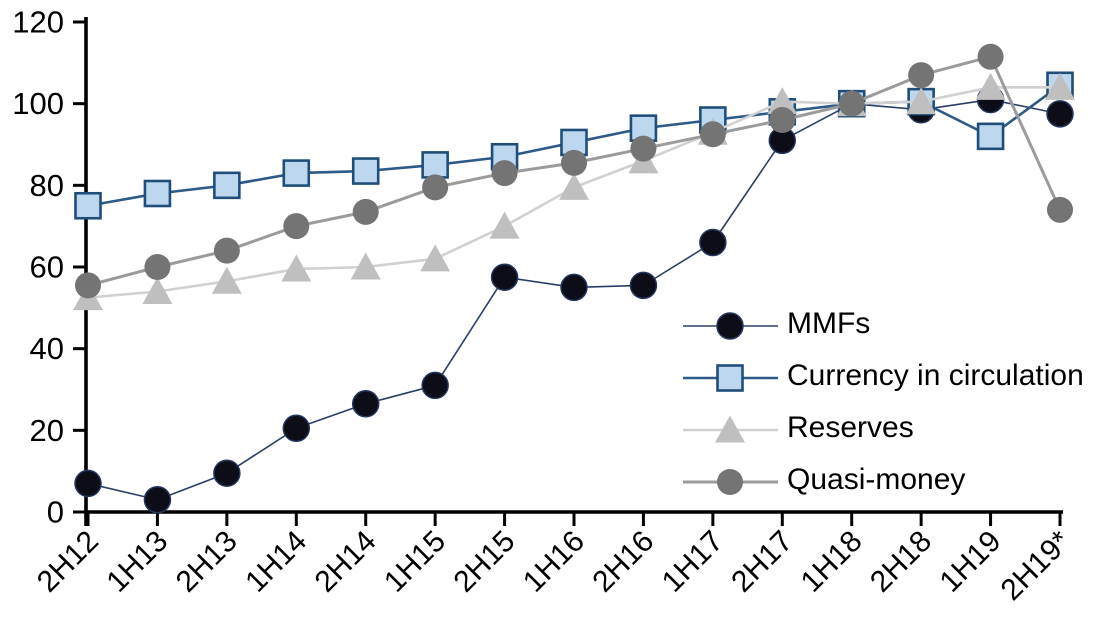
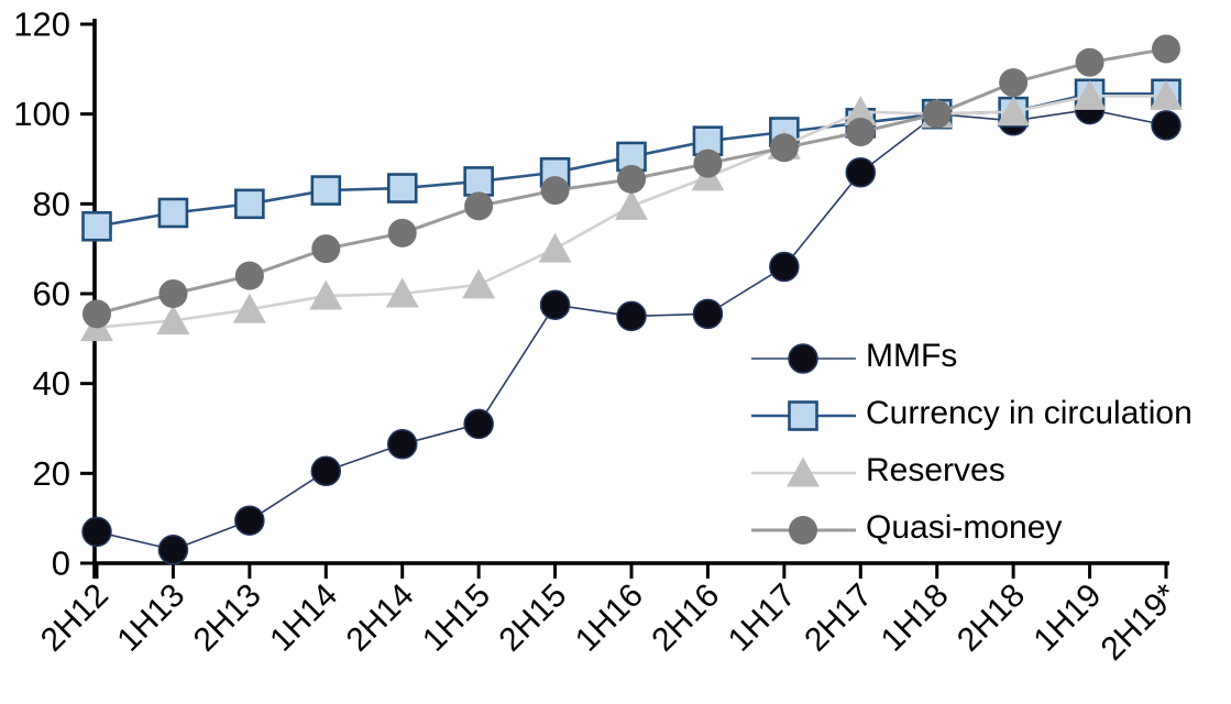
MMFs/2H17: 91 -> 87
Currency in circulation/1H19: 92 -> 104
Quasi-money/2H19*: 74 -> 114
